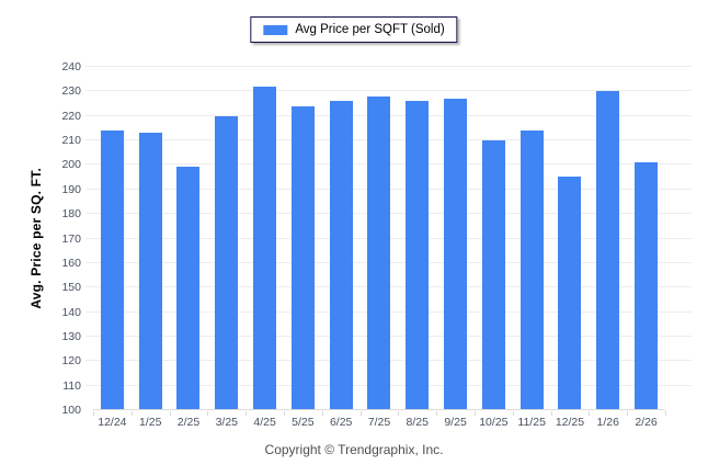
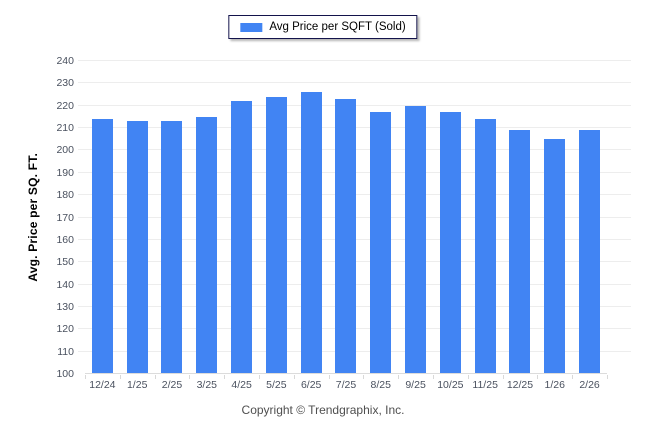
2/25: 199 -> 213
3/25: 220 -> 215
4/25: 232 -> 222
7/25: 228 -> 223
8/25: 226 -> 217
9/25: 227 -> 220
10/25: 210 -> 217
12/25: 195 -> 209
1/26: 230 -> 205
2/26: 201 -> 209
